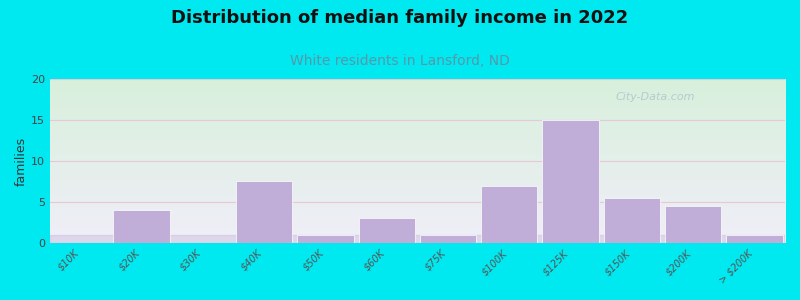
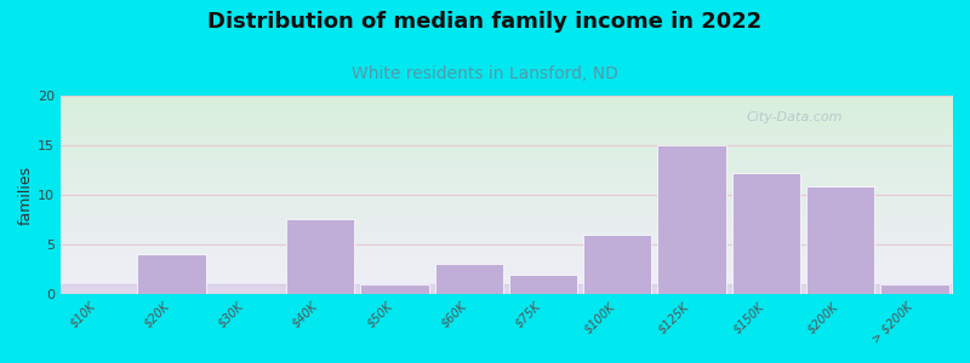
$75K: 1.0 -> 2.0
$100K: 7.0 -> 6.0
$150K: 5.5 -> 12.2
$200K: 4.5 -> 10.8
